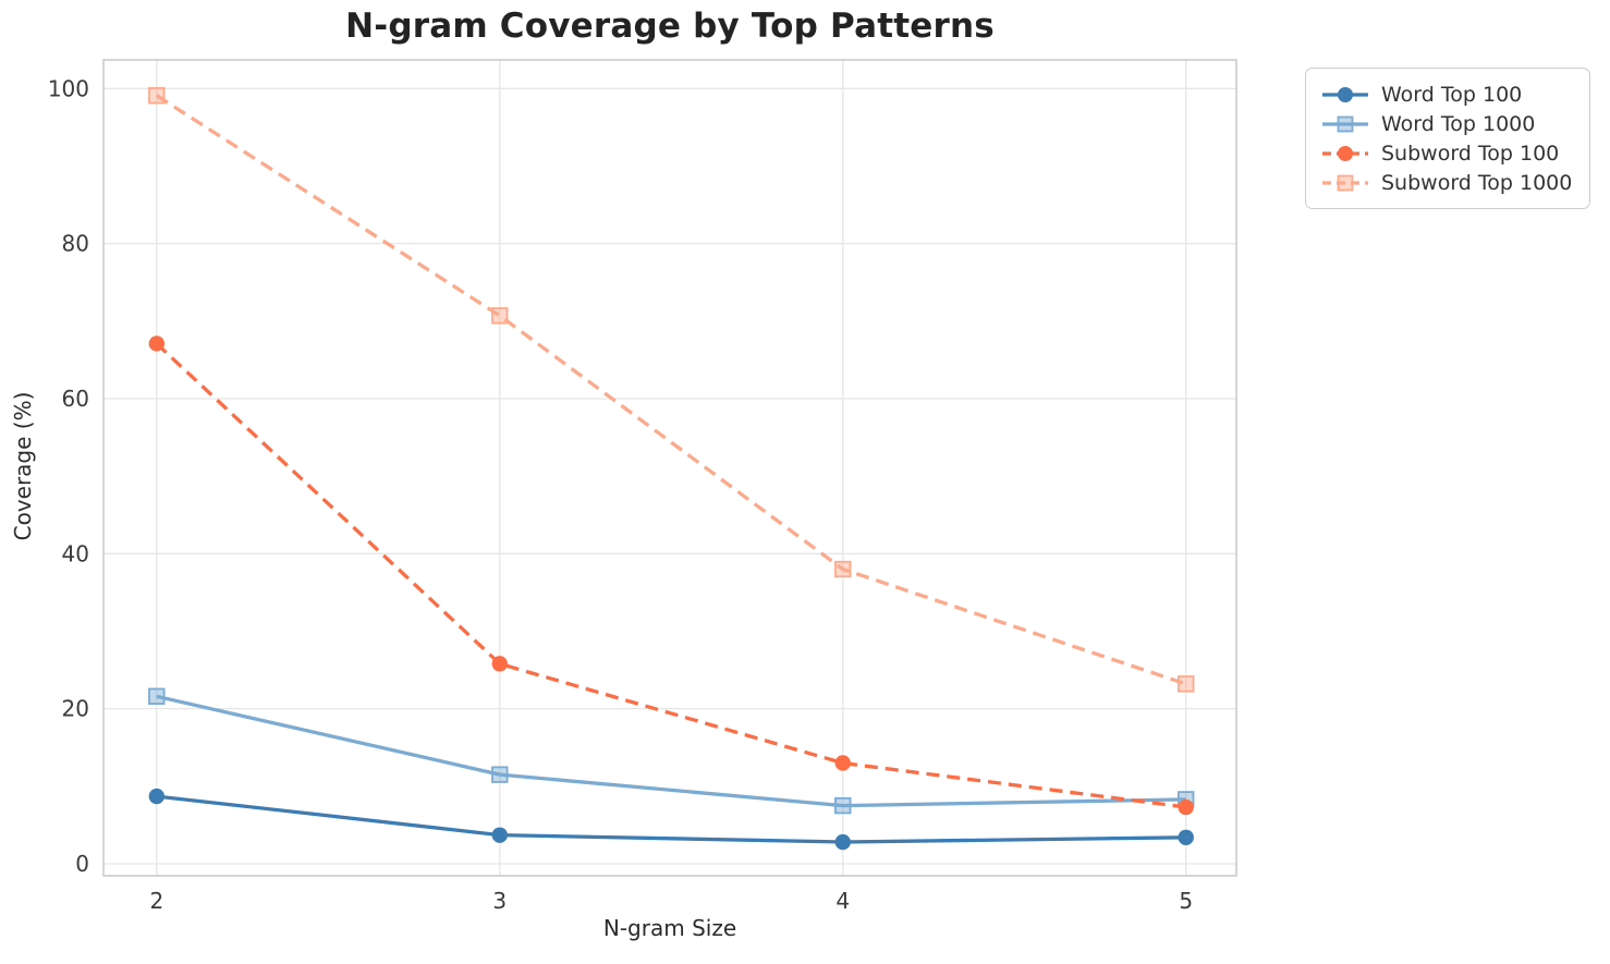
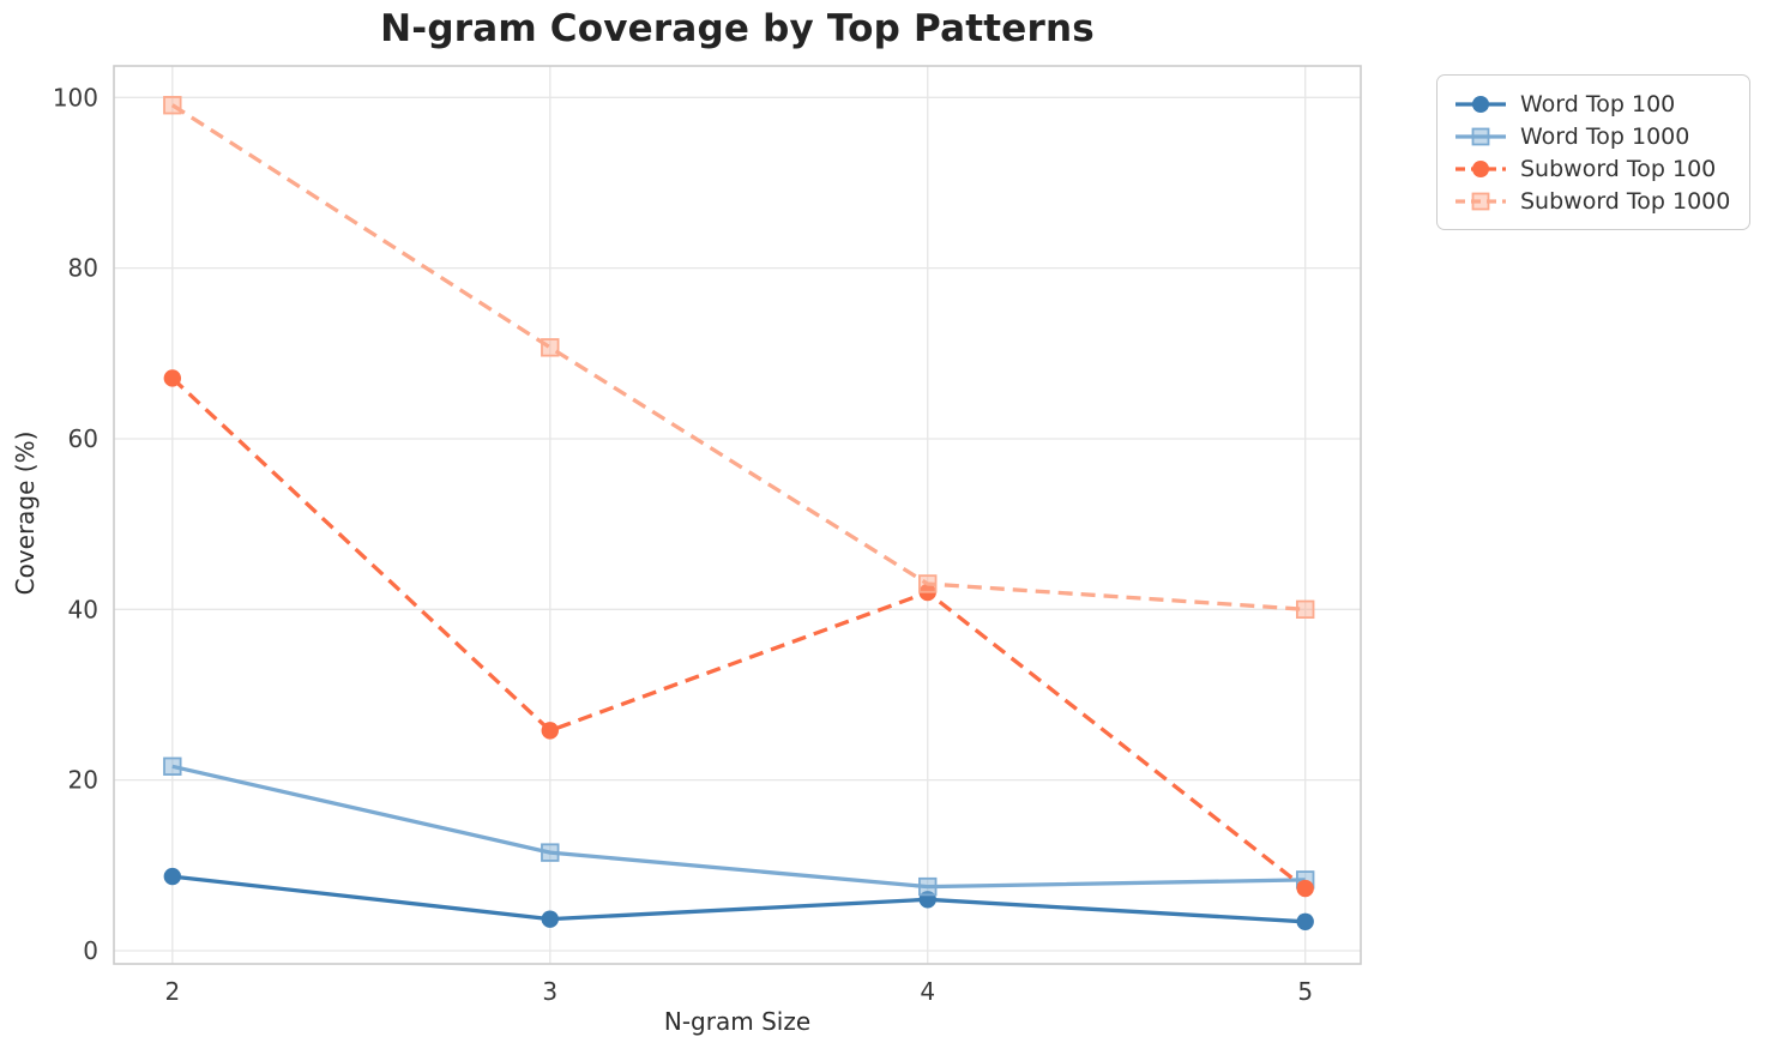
Word Top 100/4: 3 -> 6
Subword Top 100/4: 13 -> 42
Subword Top 1000/4: 38 -> 43
Subword Top 1000/5: 23 -> 40
